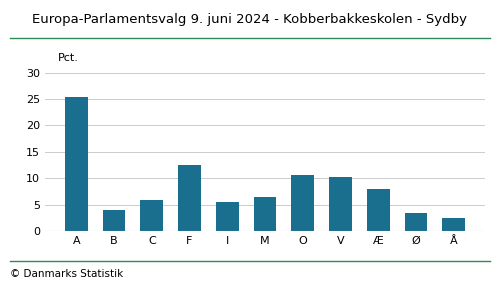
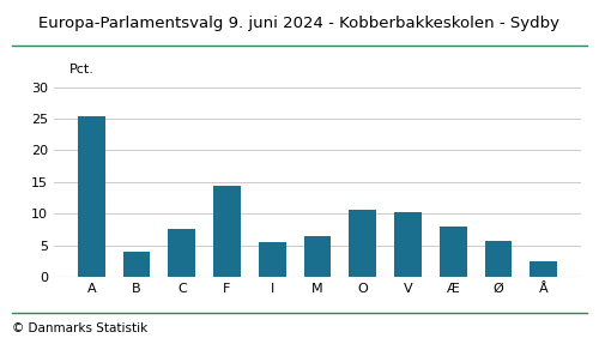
C: 6.0 -> 7.7
F: 12.6 -> 14.5
Ø: 3.4 -> 5.8
